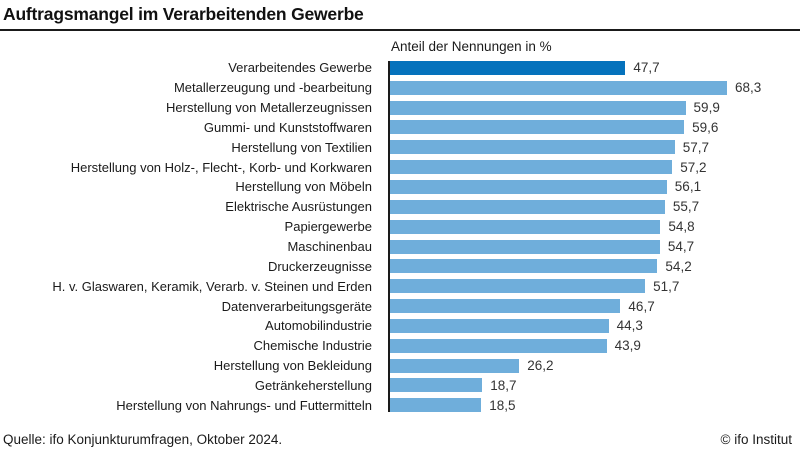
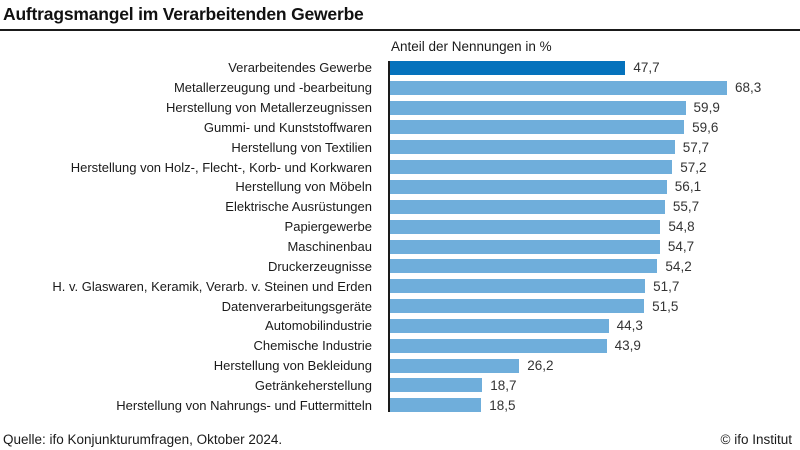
Datenverarbeitungsgeräte: 46,7 -> 51,5
